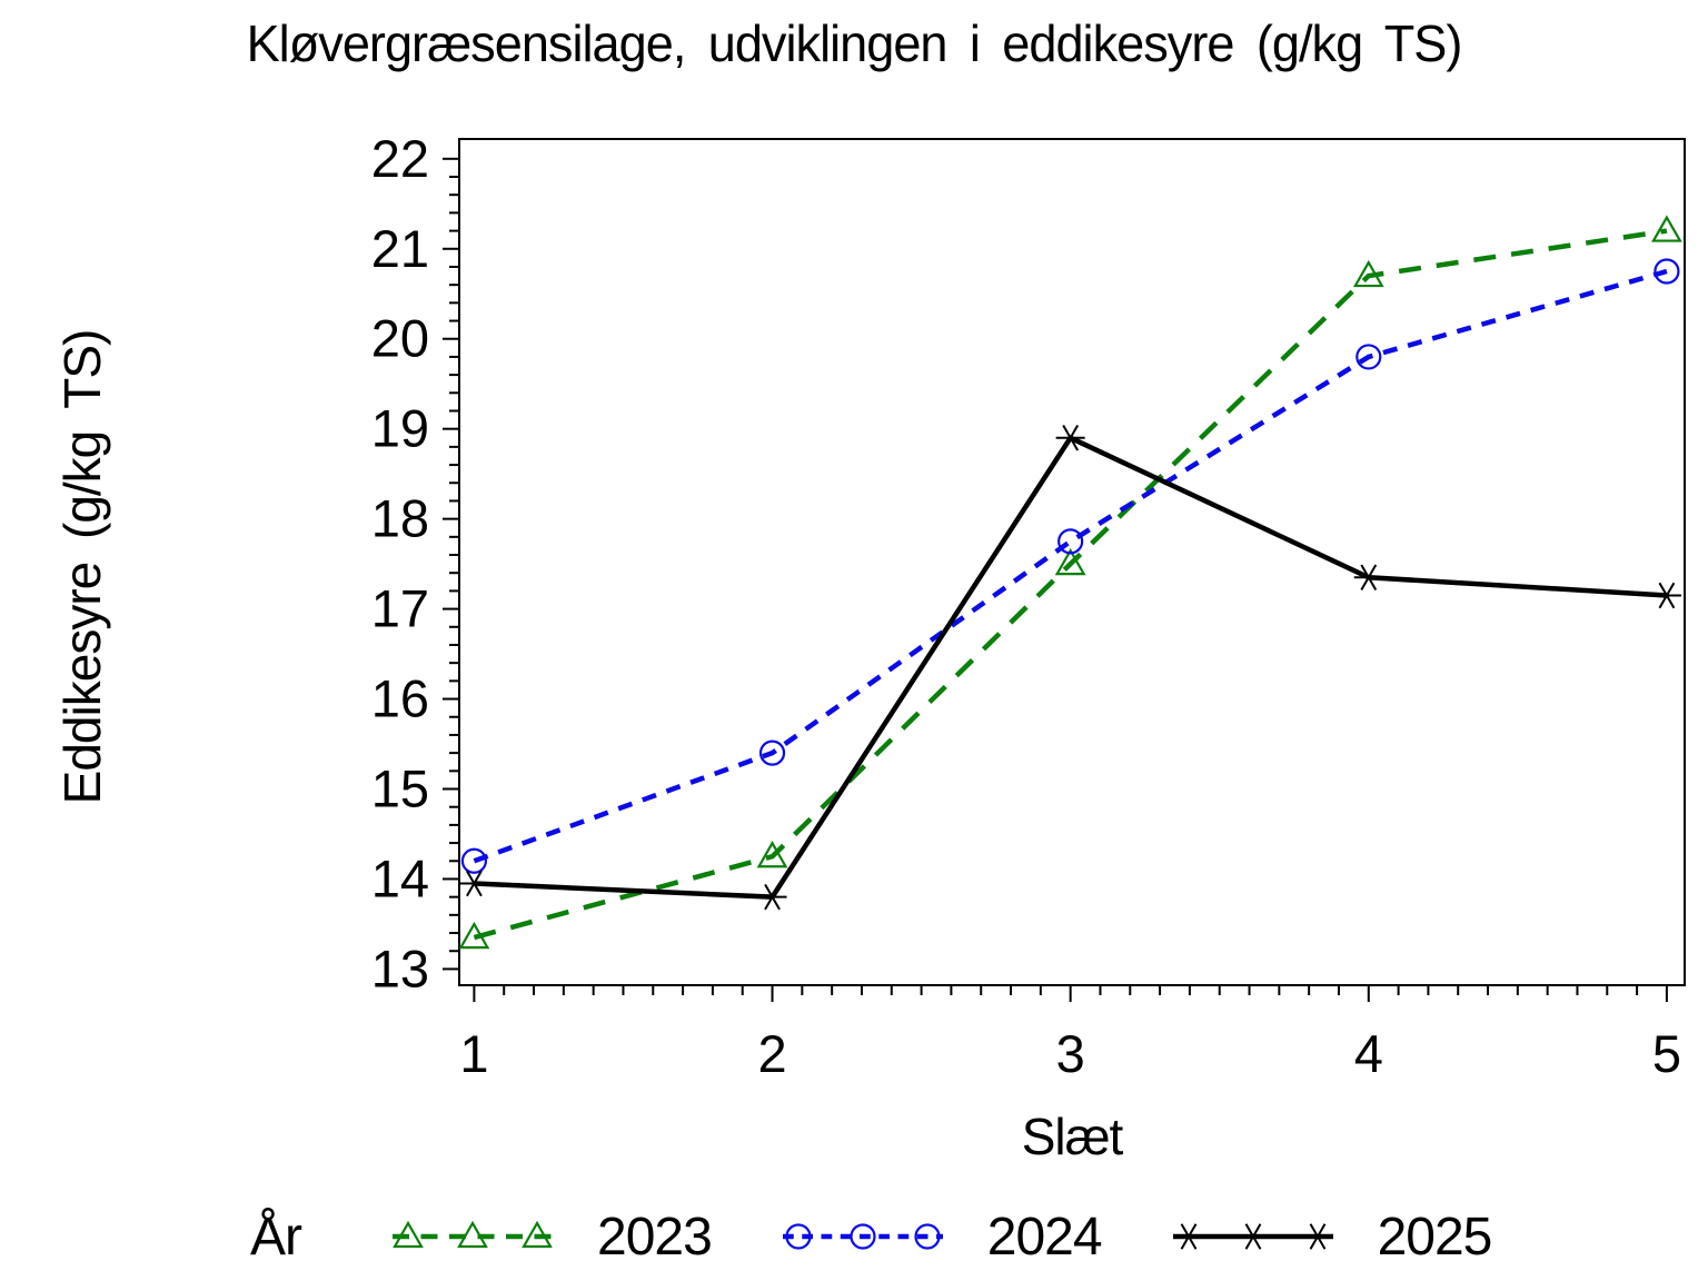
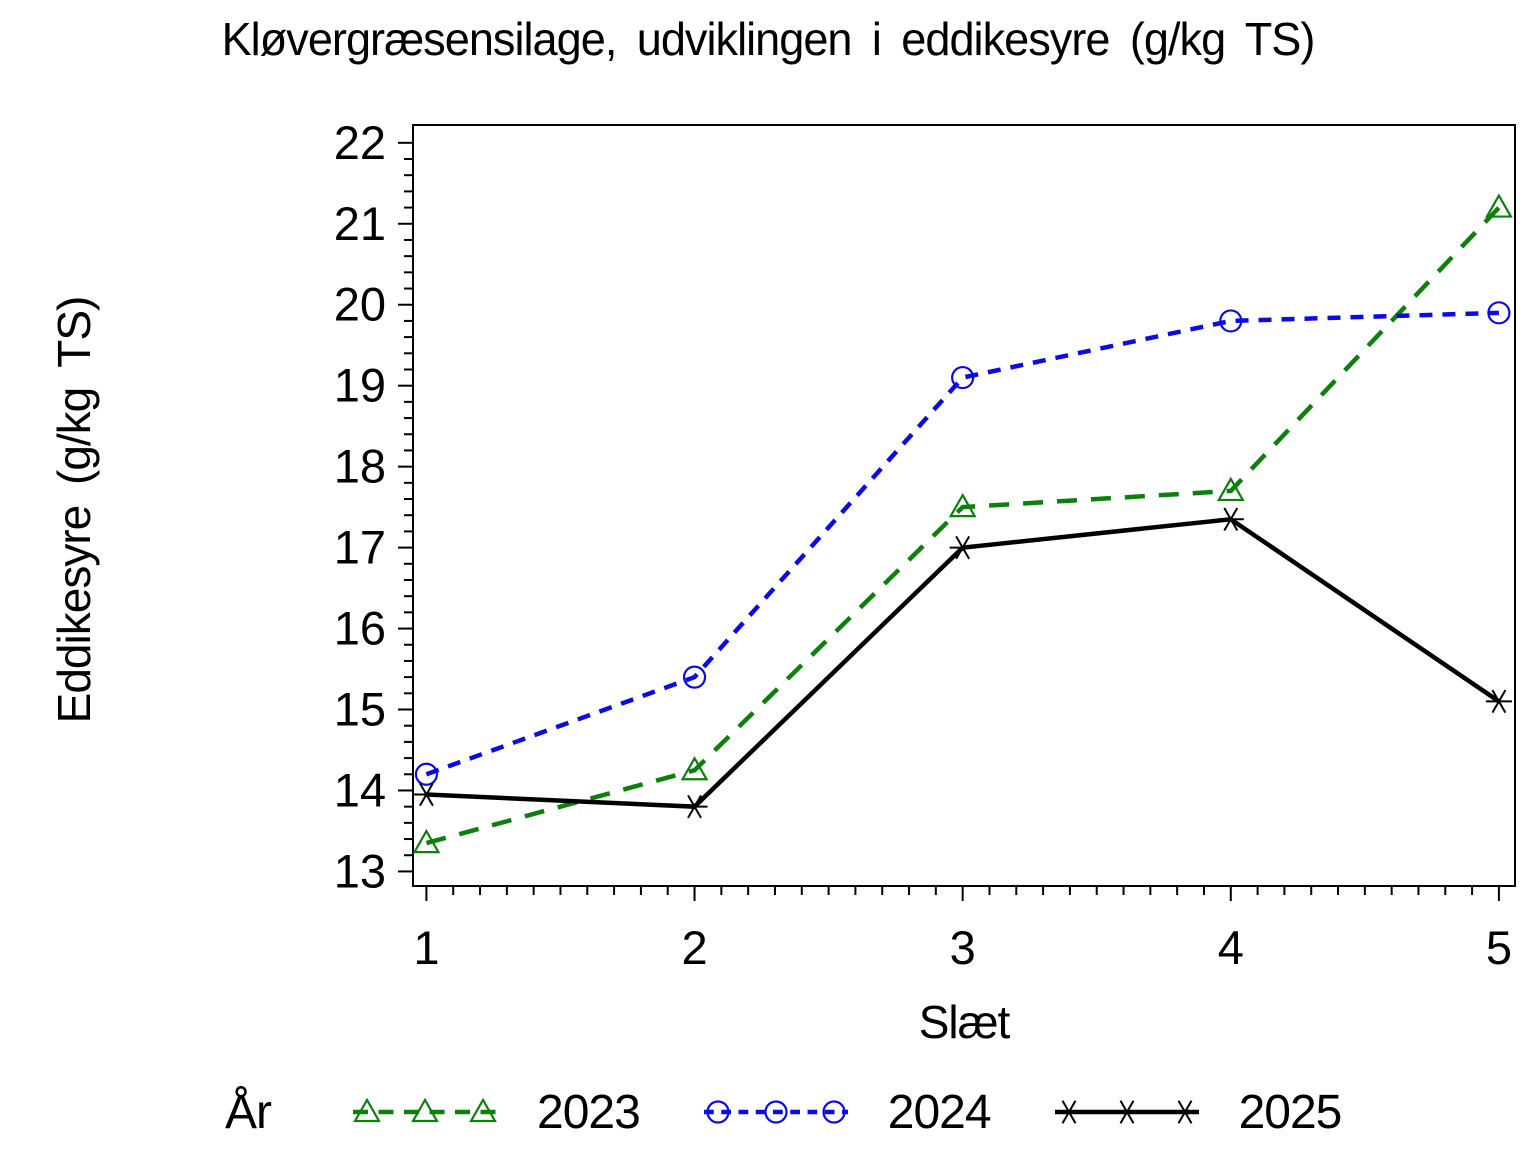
2024/3: 17.8 -> 19.1
2025/3: 18.9 -> 17.0
2023/4: 20.7 -> 17.7
2024/5: 20.8 -> 19.9
2025/5: 17.1 -> 15.1
